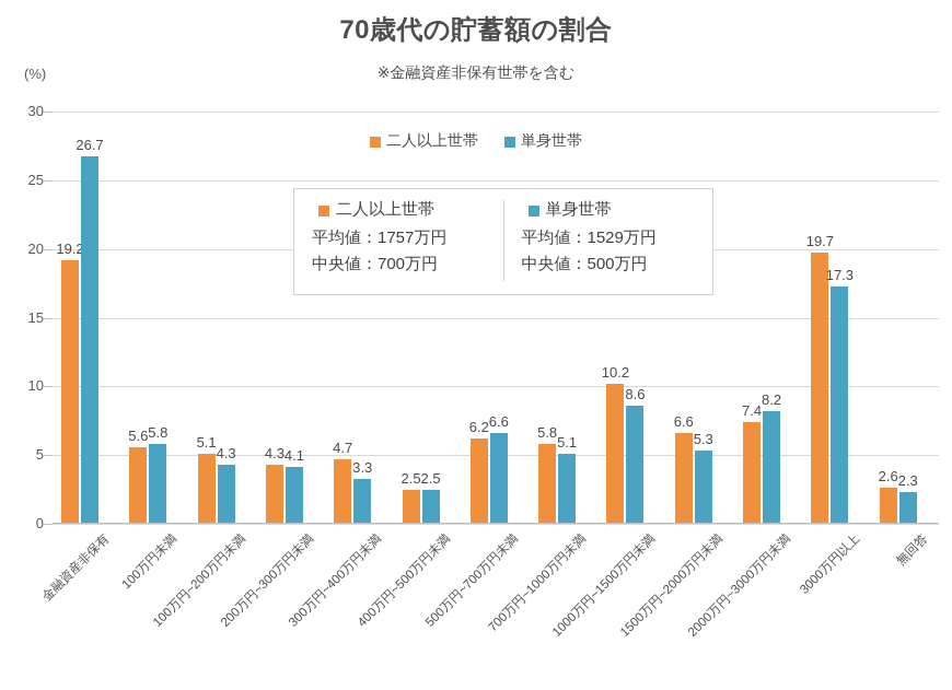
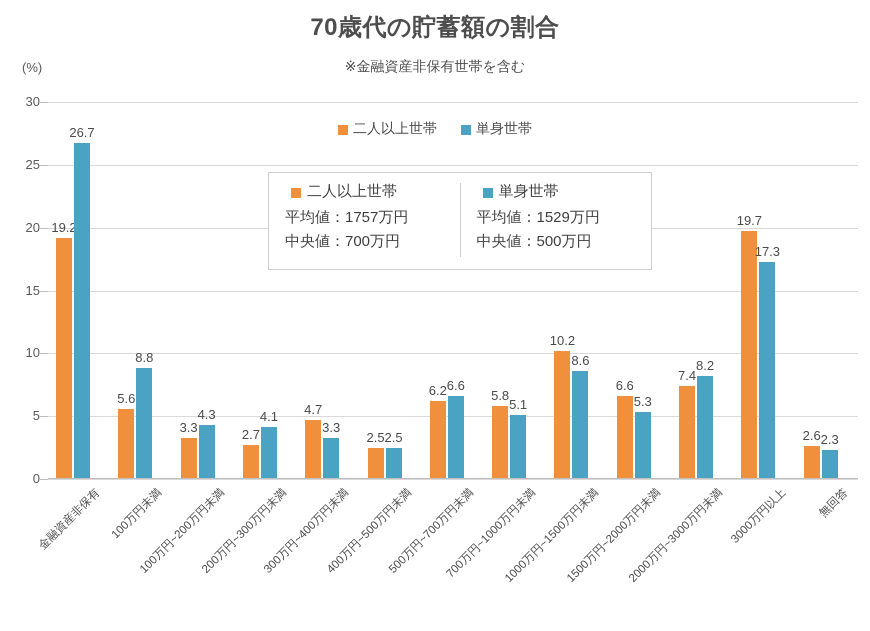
単身世帯/100万円未満: 5.8 -> 8.8
二人以上世帯/100万円~200万円未満: 5.1 -> 3.3
二人以上世帯/200万円~300万円未満: 4.3 -> 2.7
